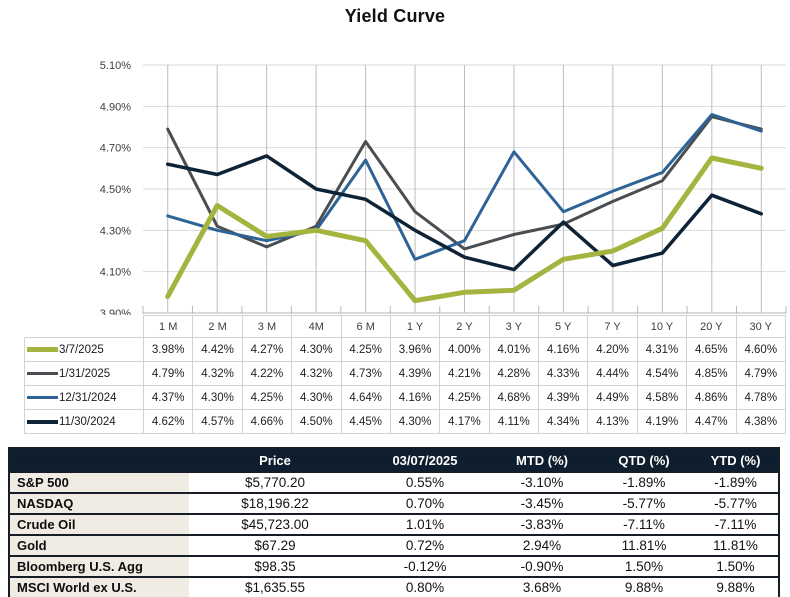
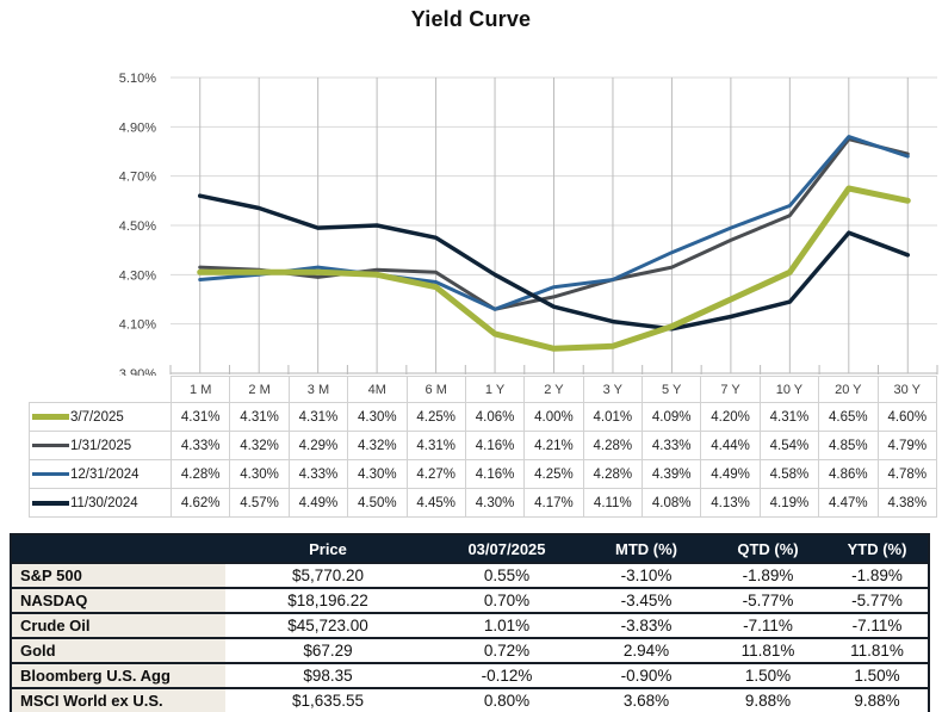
3/7/2025/1 M: 3.98% -> 4.31%
1/31/2025/1 M: 4.79% -> 4.33%
12/31/2024/1 M: 4.37% -> 4.28%
3/7/2025/2 M: 4.42% -> 4.31%
3/7/2025/3 M: 4.27% -> 4.31%
1/31/2025/3 M: 4.22% -> 4.29%
12/31/2024/3 M: 4.25% -> 4.33%
11/30/2024/3 M: 4.66% -> 4.49%
1/31/2025/6 M: 4.73% -> 4.31%
12/31/2024/6 M: 4.64% -> 4.27%
3/7/2025/1 Y: 3.96% -> 4.06%
1/31/2025/1 Y: 4.39% -> 4.16%
12/31/2024/3 Y: 4.68% -> 4.28%
3/7/2025/5 Y: 4.16% -> 4.09%
11/30/2024/5 Y: 4.34% -> 4.08%
